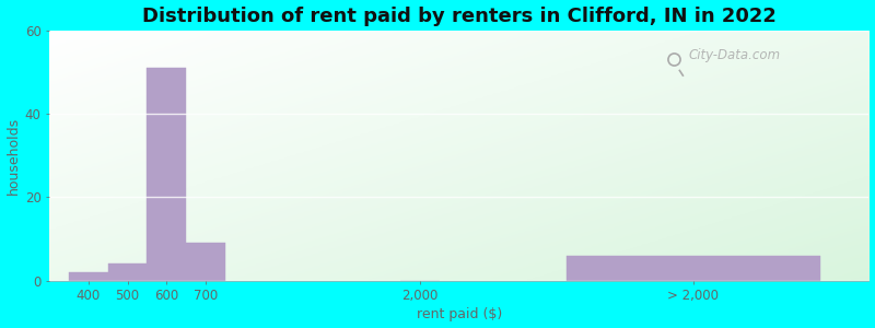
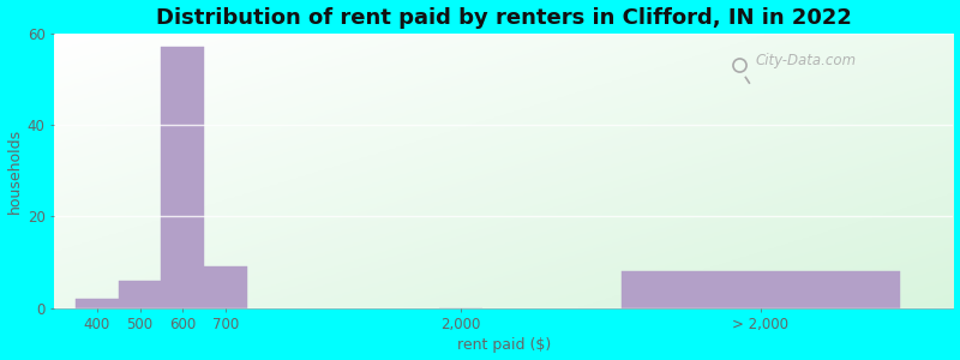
500: 4 -> 6
600: 51 -> 57
> 2,000: 6 -> 8
